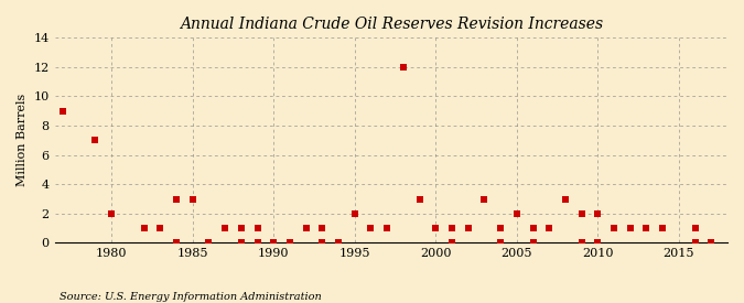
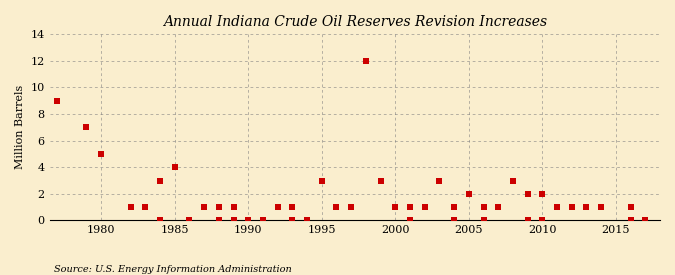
1980: 2 -> 5
1985: 3 -> 4
1995: 2 -> 3
